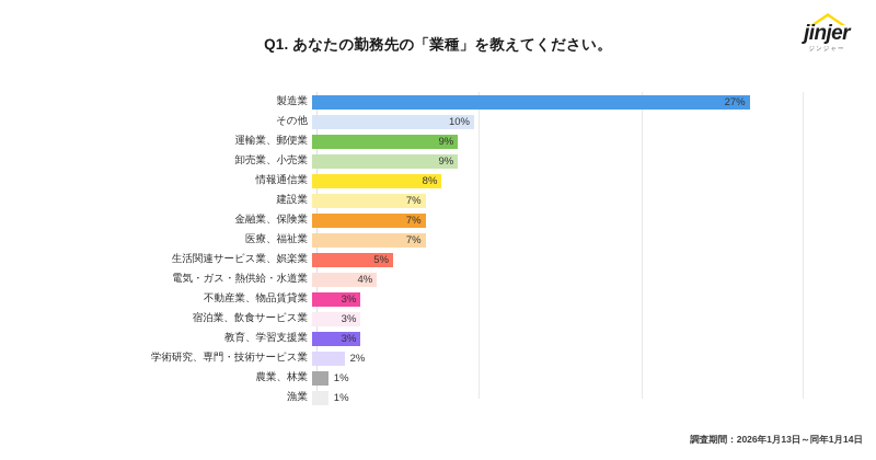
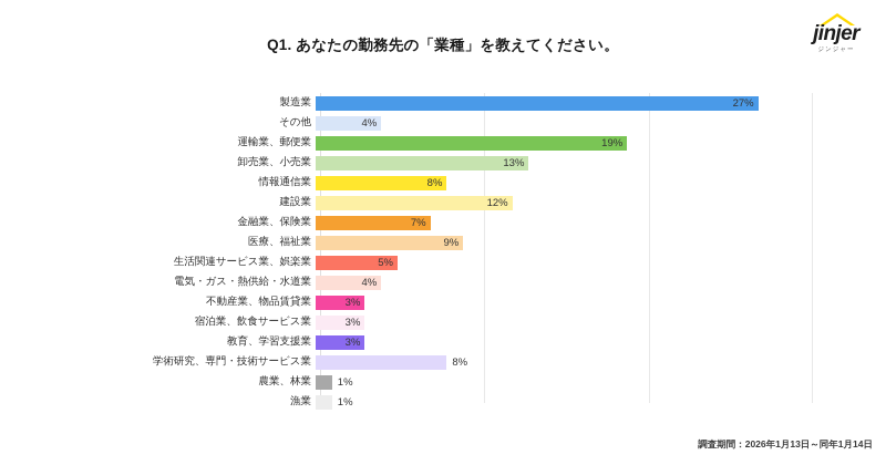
その他: 10% -> 4%
運輸業、郵便業: 9% -> 19%
卸売業、小売業: 9% -> 13%
建設業: 7% -> 12%
医療、福祉業: 7% -> 9%
学術研究、専門・技術サービス業: 2% -> 8%
